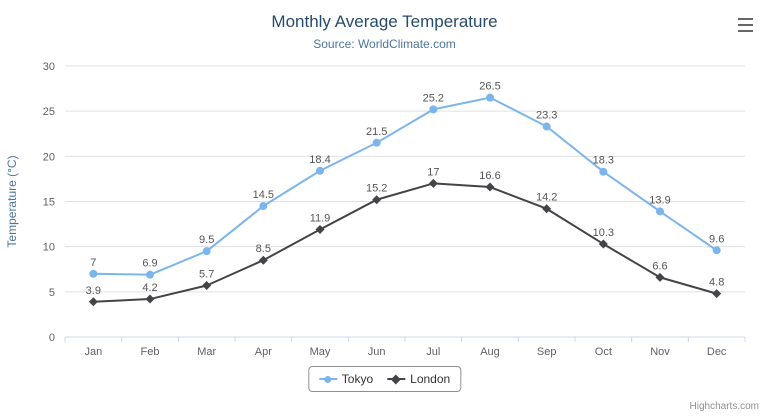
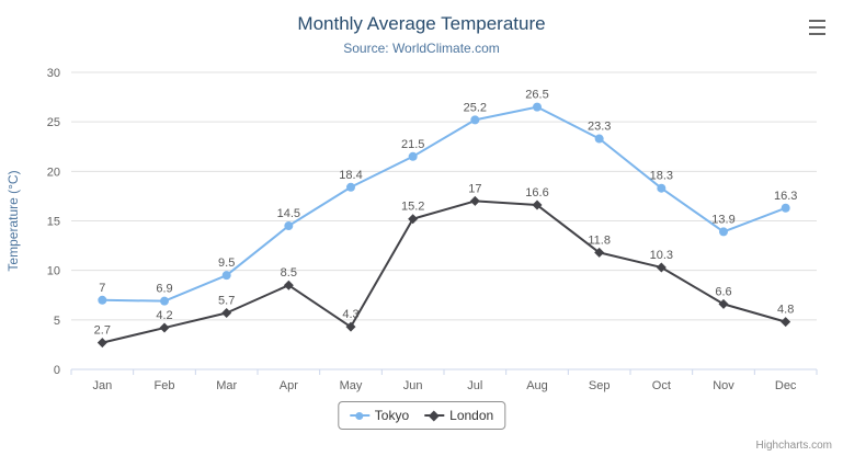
London/Jan: 3.9 -> 2.7
London/May: 11.9 -> 4.3
London/Sep: 14.2 -> 11.8
Tokyo/Dec: 9.6 -> 16.3
